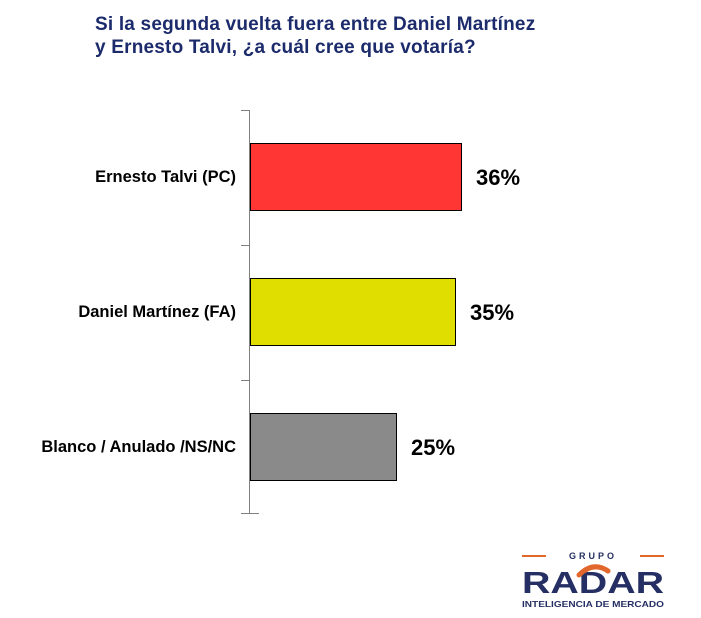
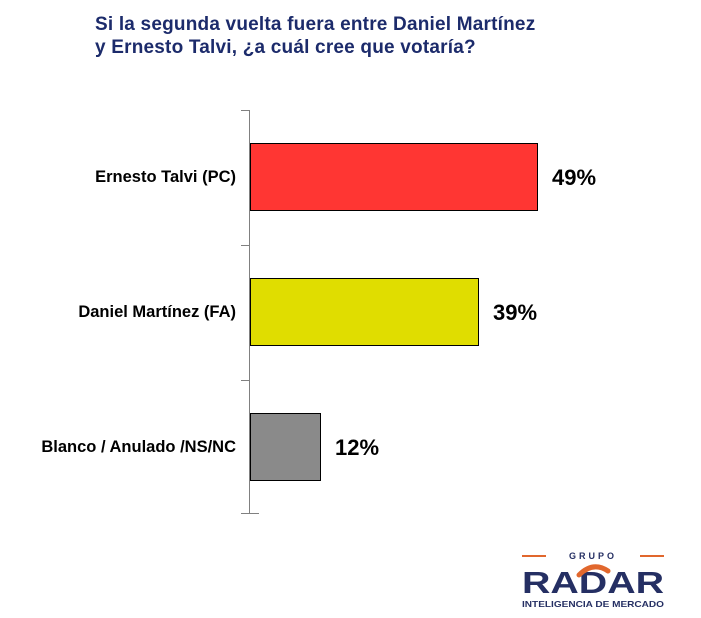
Ernesto Talvi (PC): 36% -> 49%
Daniel Martínez (FA): 35% -> 39%
Blanco / Anulado /NS/NC: 25% -> 12%
